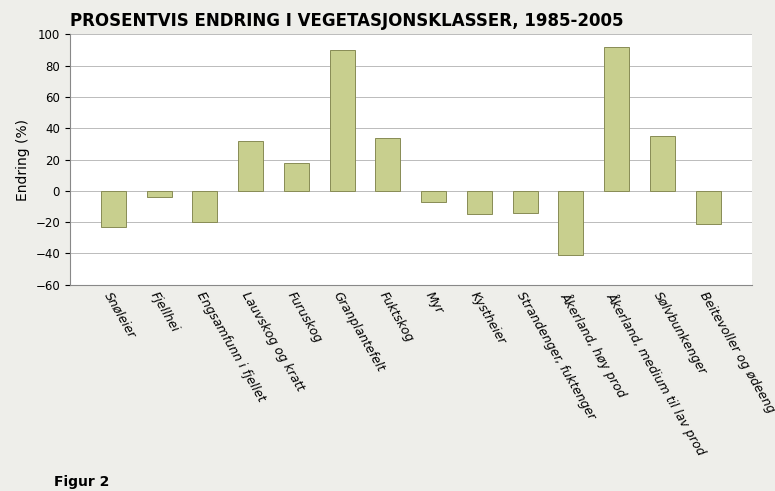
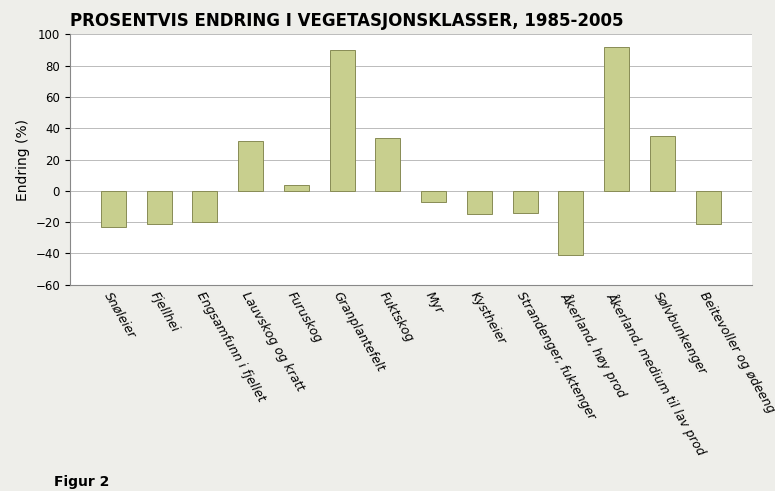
Fjellhei: -4 -> -21
Furuskog: 18 -> 4
